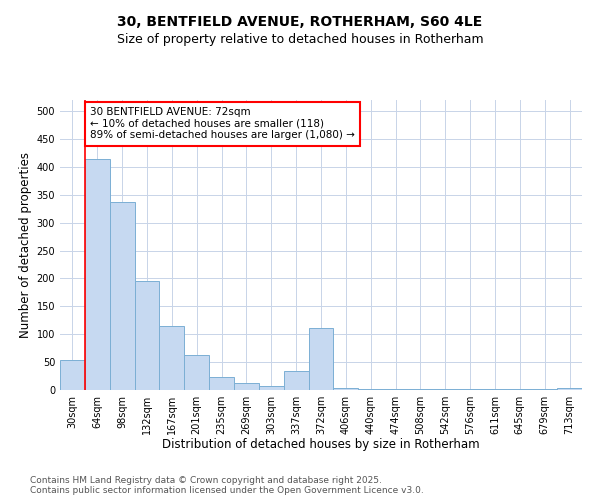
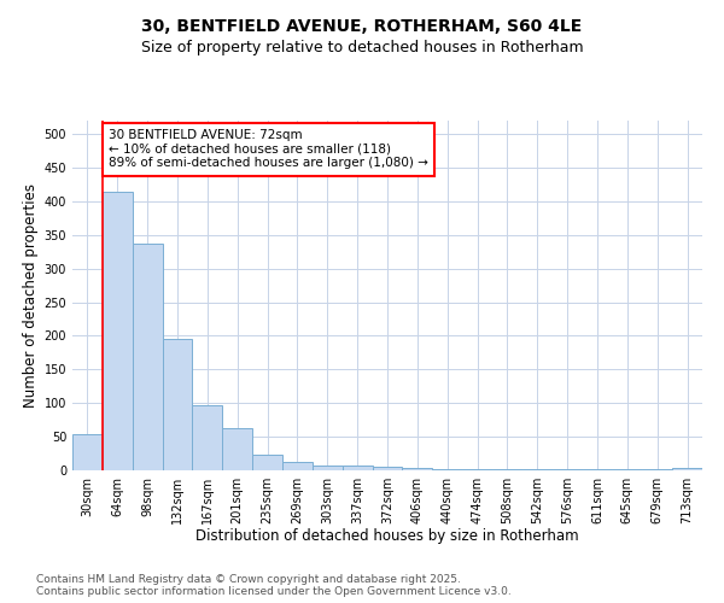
167sqm: 114 -> 97
337sqm: 34 -> 8
372sqm: 112 -> 5
